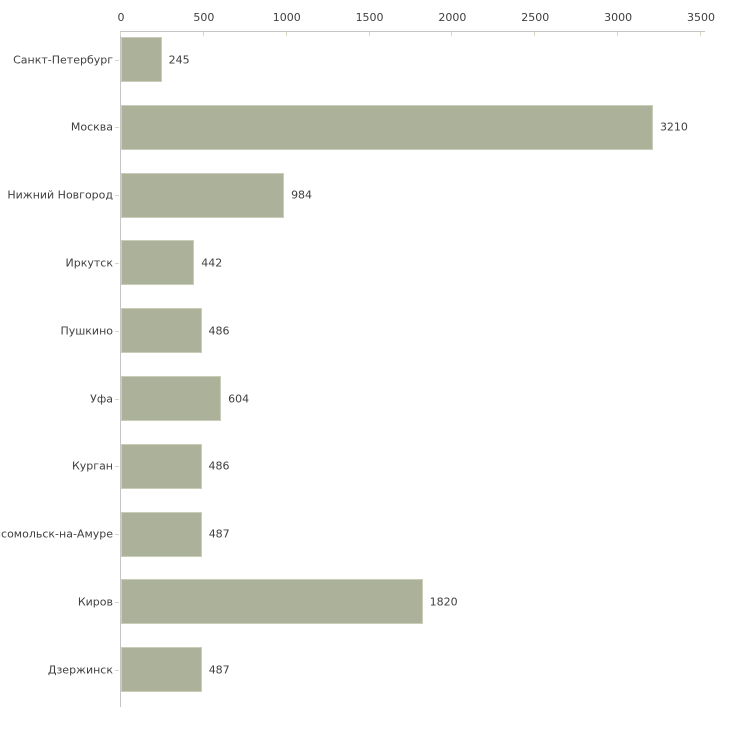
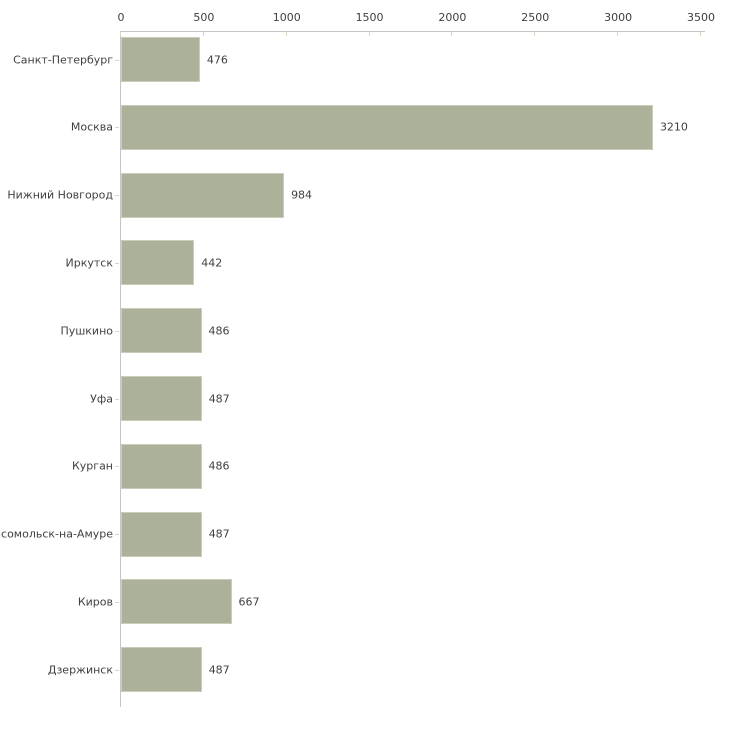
Санкт-Петербург: 245 -> 476
Уфа: 604 -> 487
Киров: 1820 -> 667
